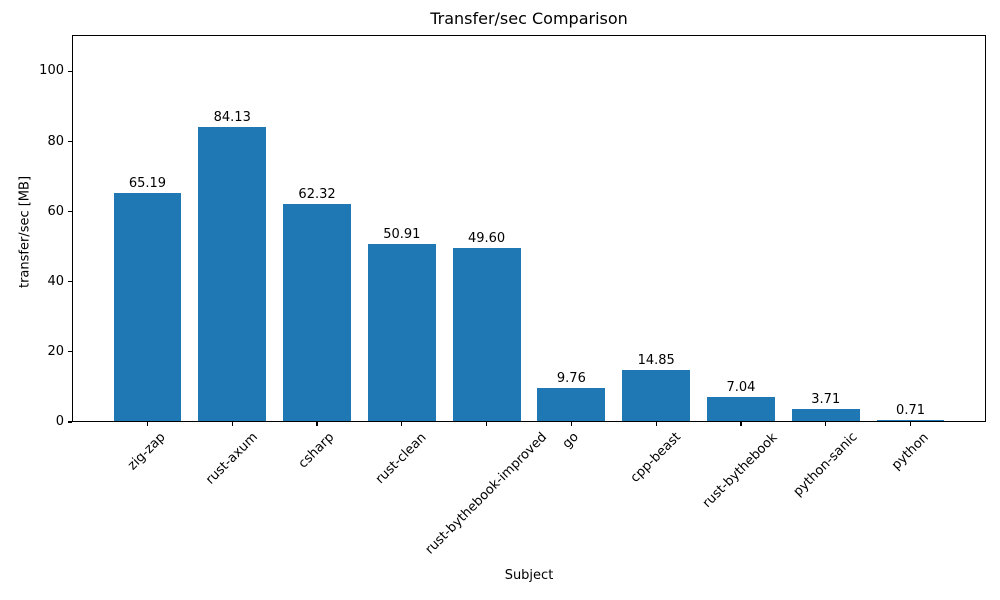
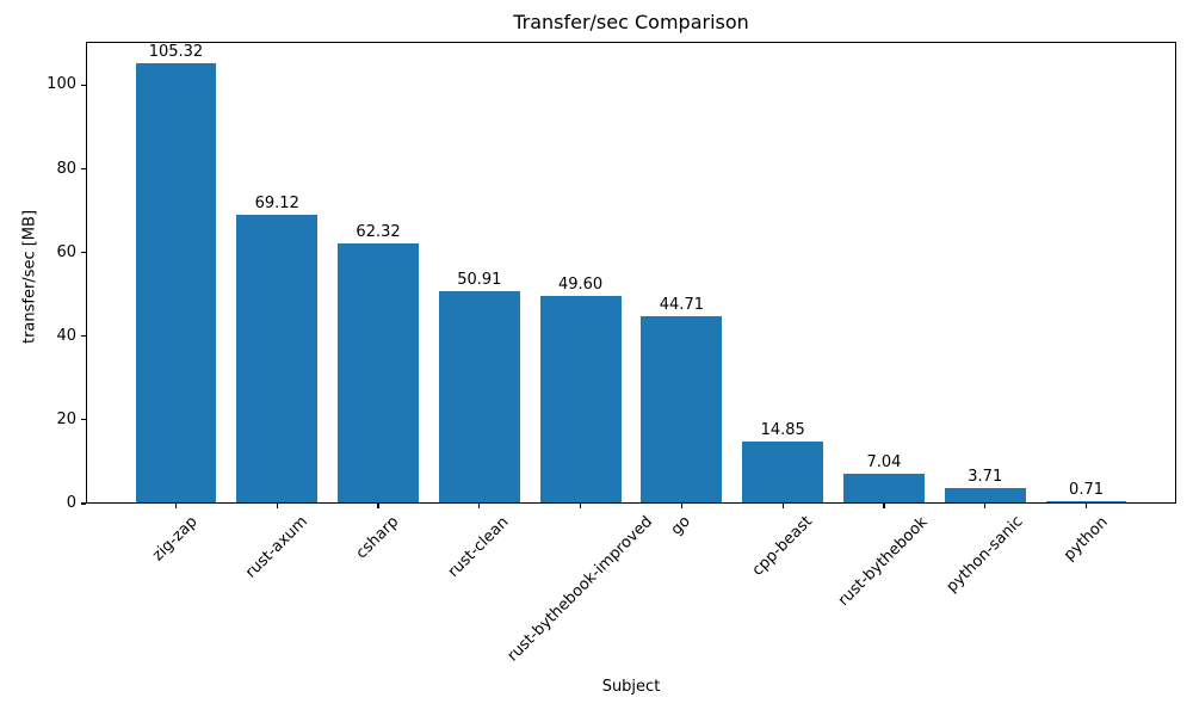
zig-zap: 65.19 -> 105.32
rust-axum: 84.13 -> 69.12
go: 9.76 -> 44.71
